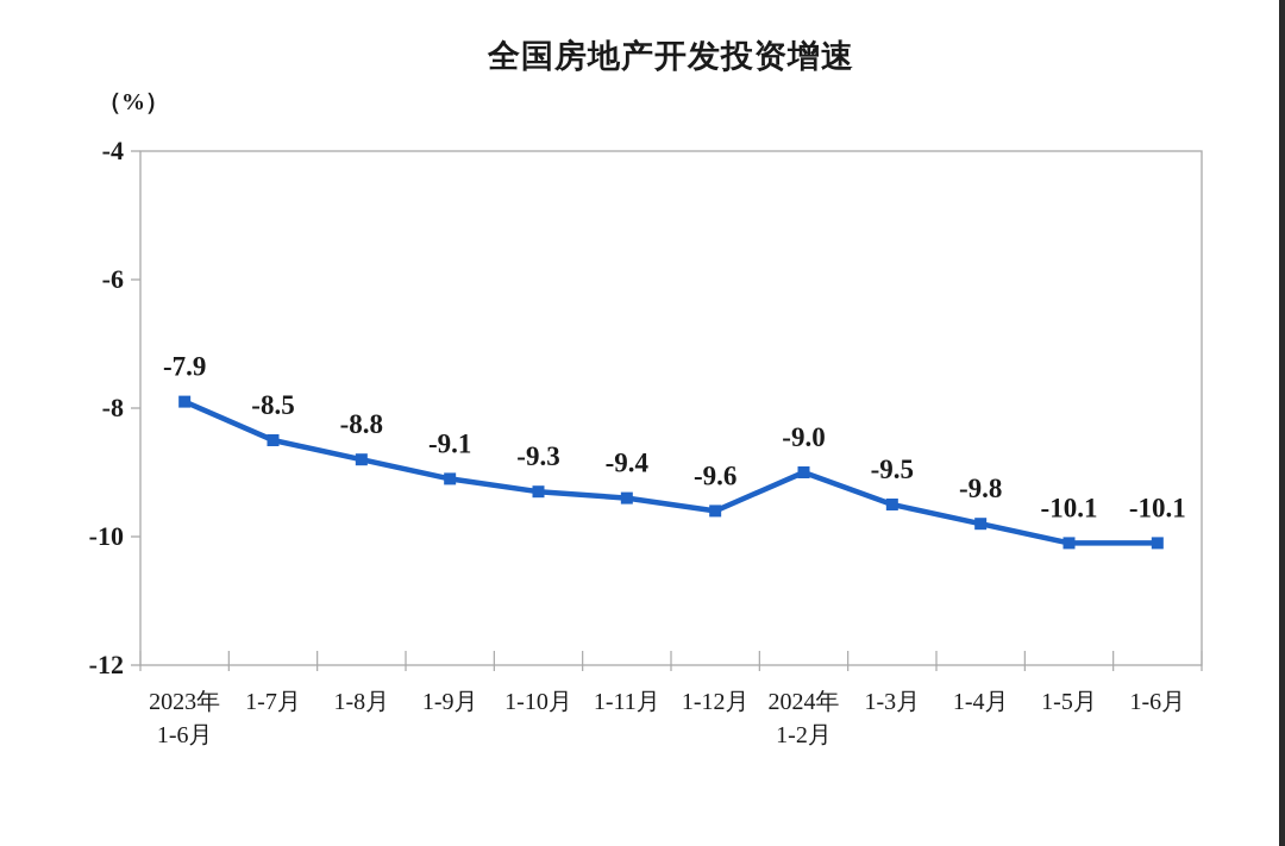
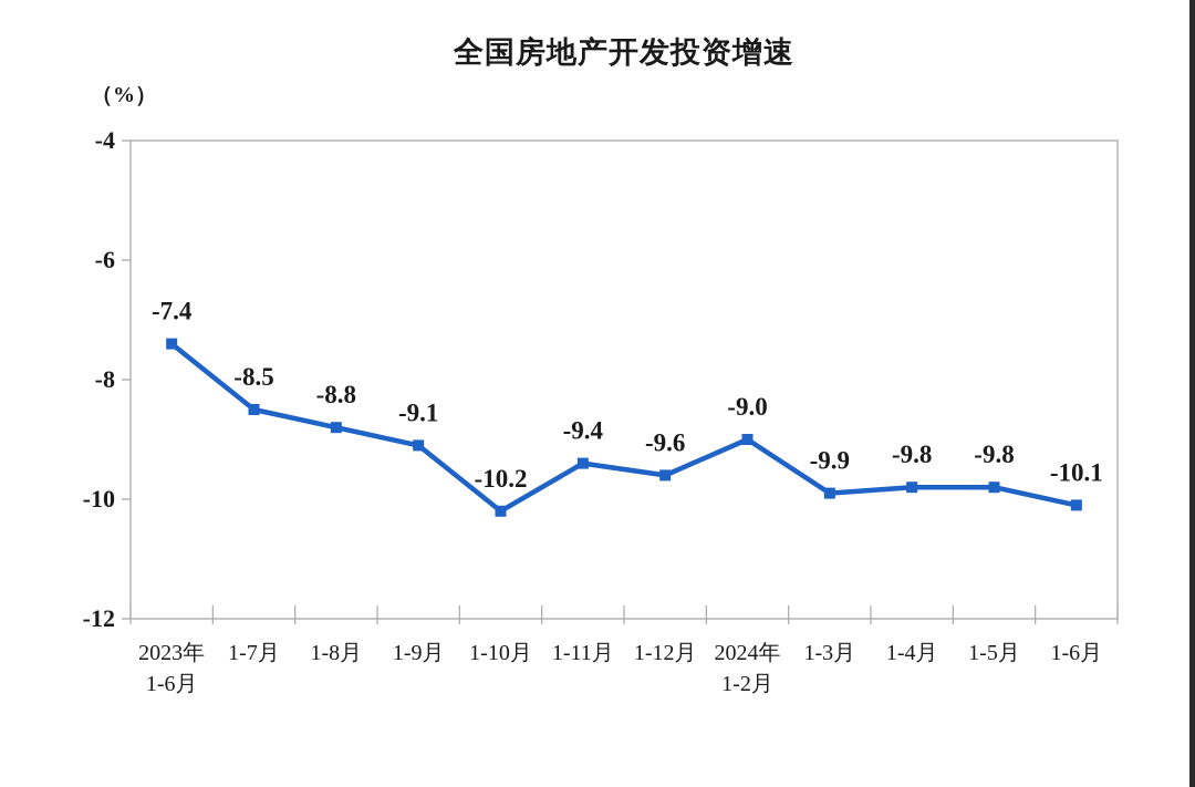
2023年 1-6月: -7.9 -> -7.4
1-10月: -9.3 -> -10.2
1-3月: -9.5 -> -9.9
1-5月: -10.1 -> -9.8
